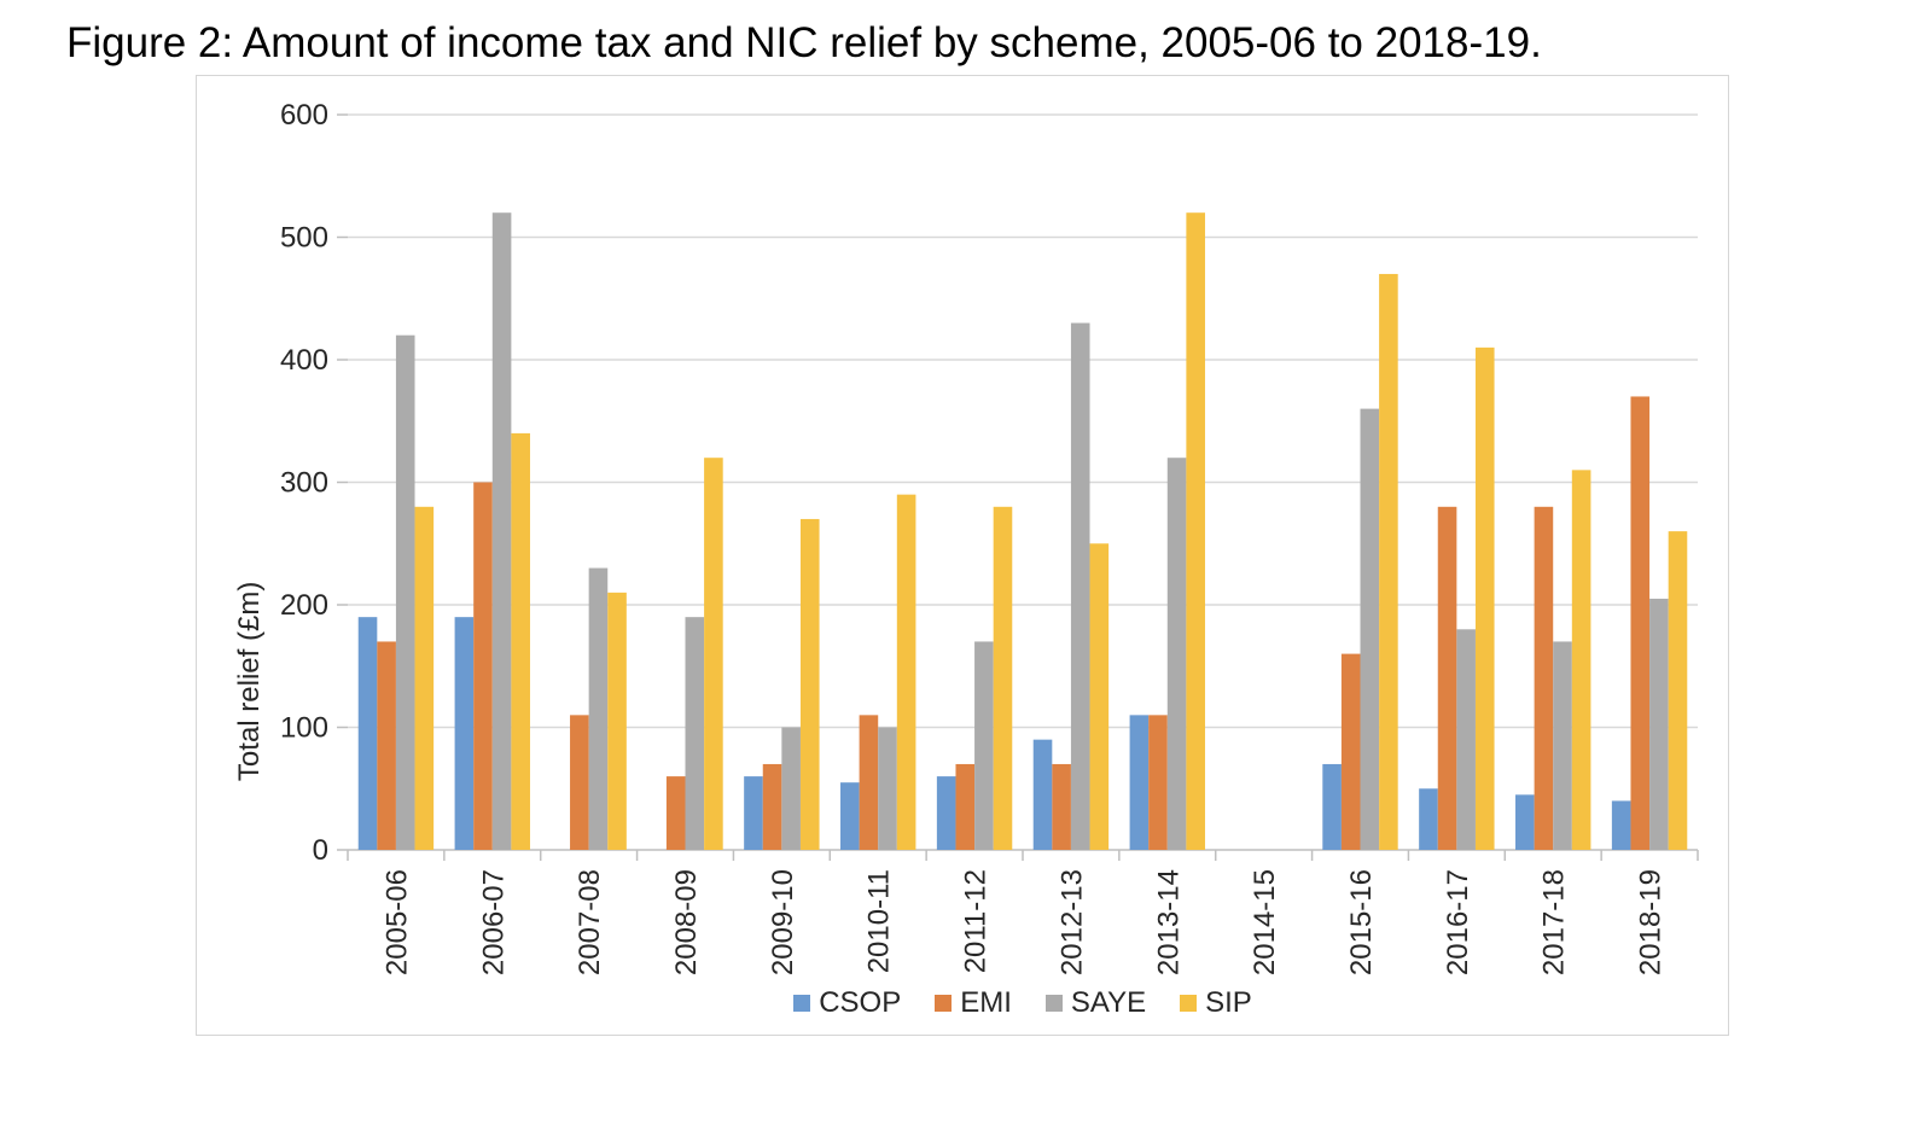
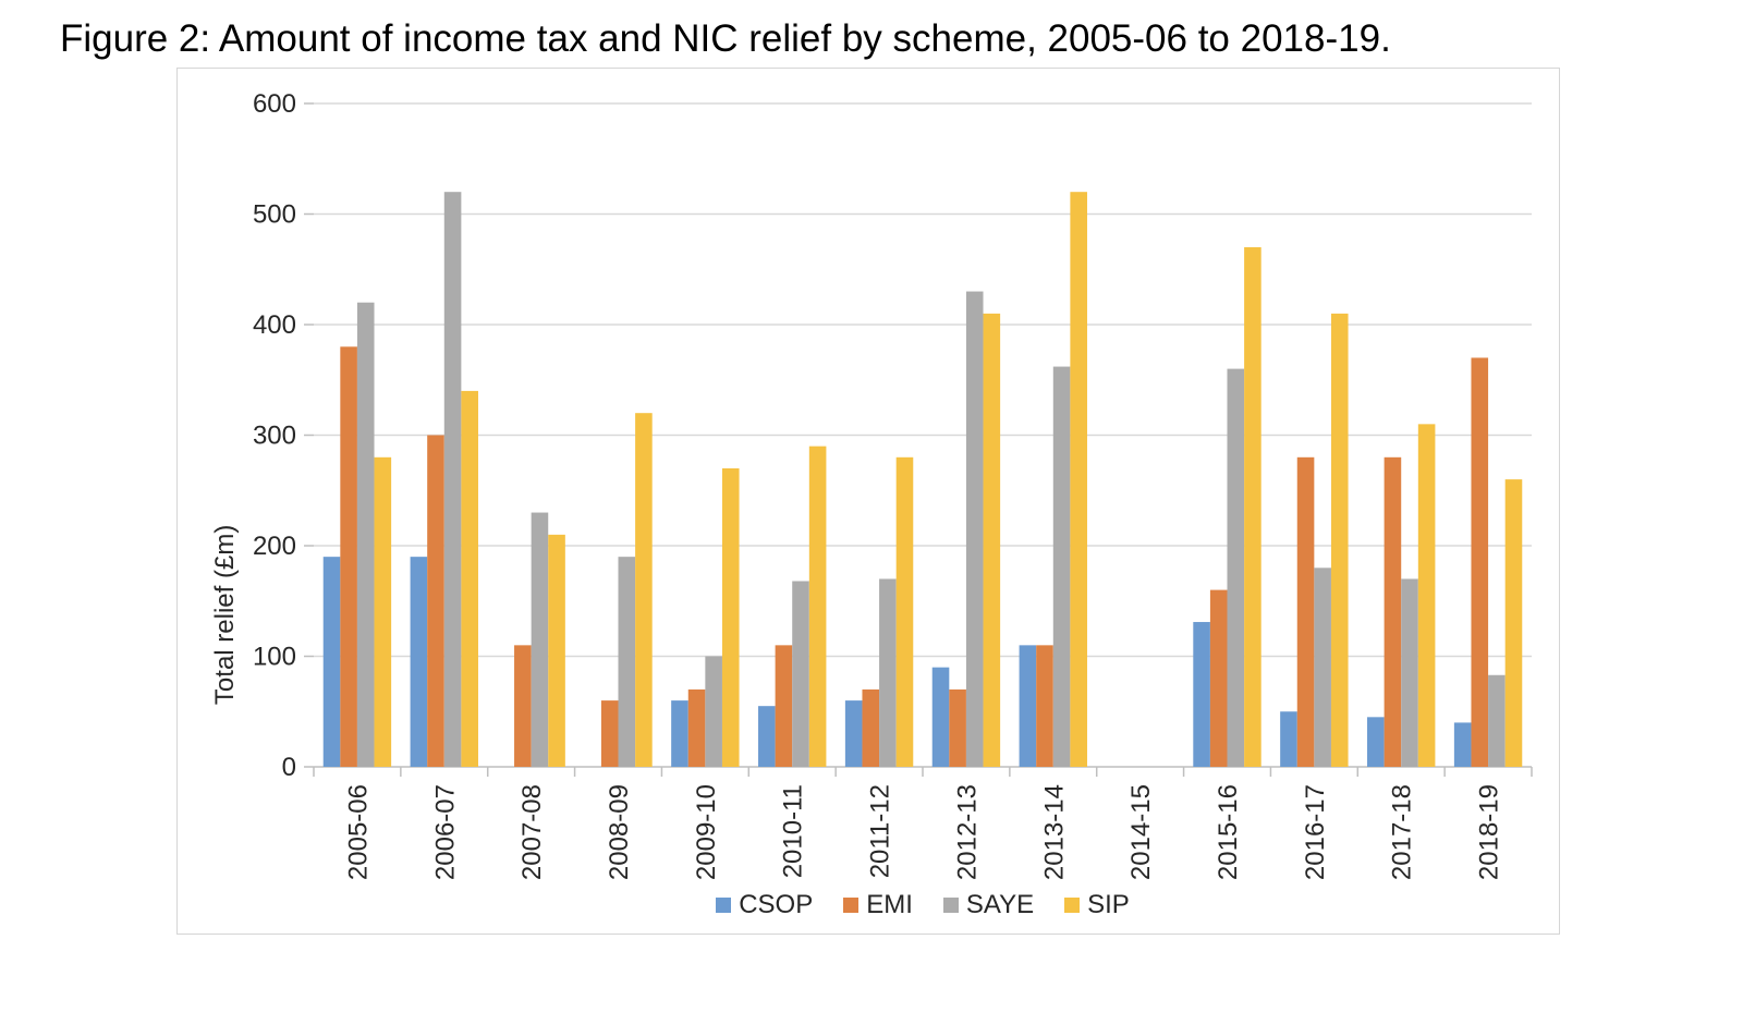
EMI/2005-06: 170 -> 380
SAYE/2010-11: 100 -> 168
SIP/2012-13: 250 -> 410
SAYE/2013-14: 320 -> 362
CSOP/2015-16: 70 -> 131
SAYE/2018-19: 205 -> 83
